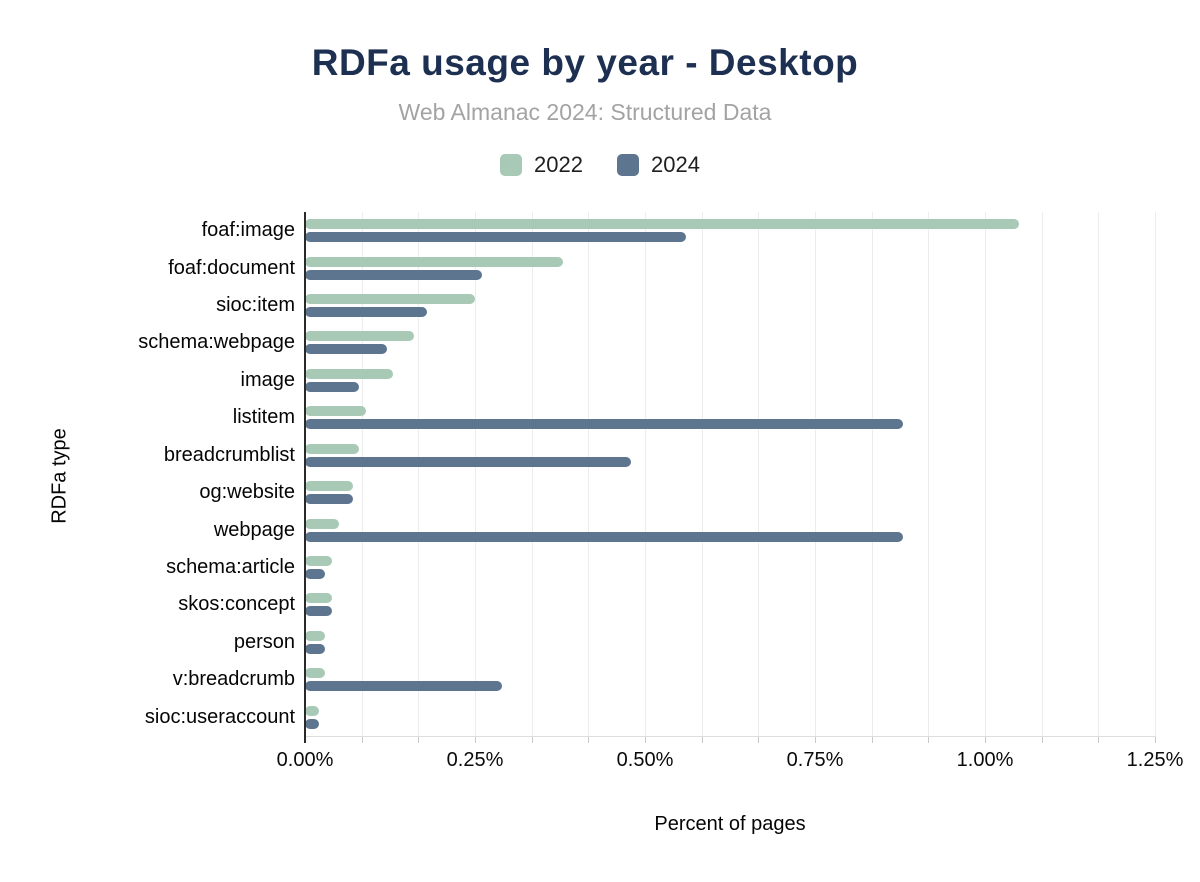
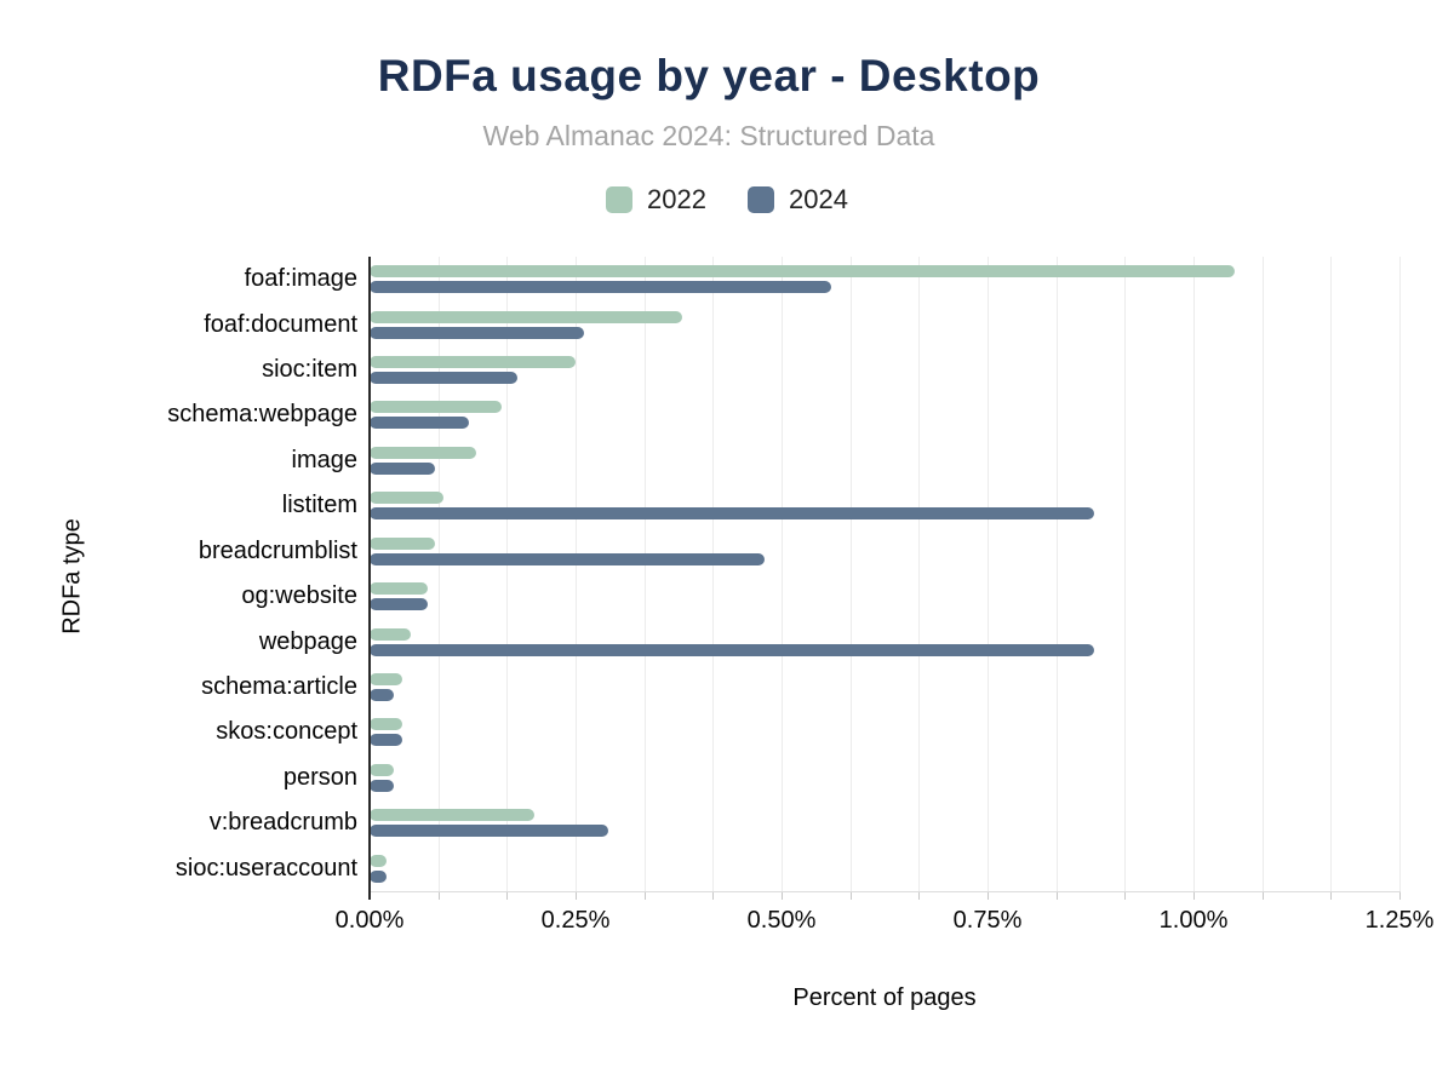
2022/v:breadcrumb: 0.03% -> 0.20%
